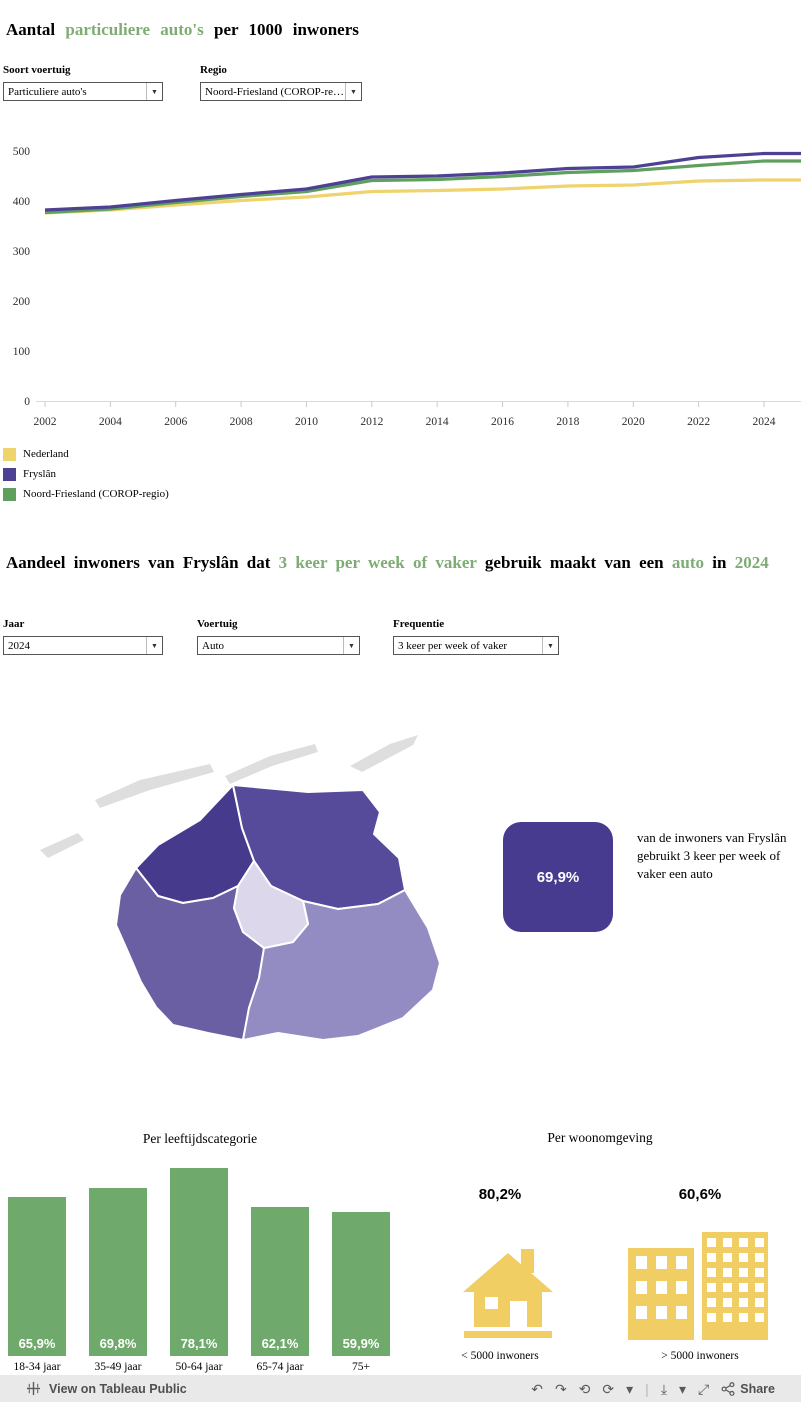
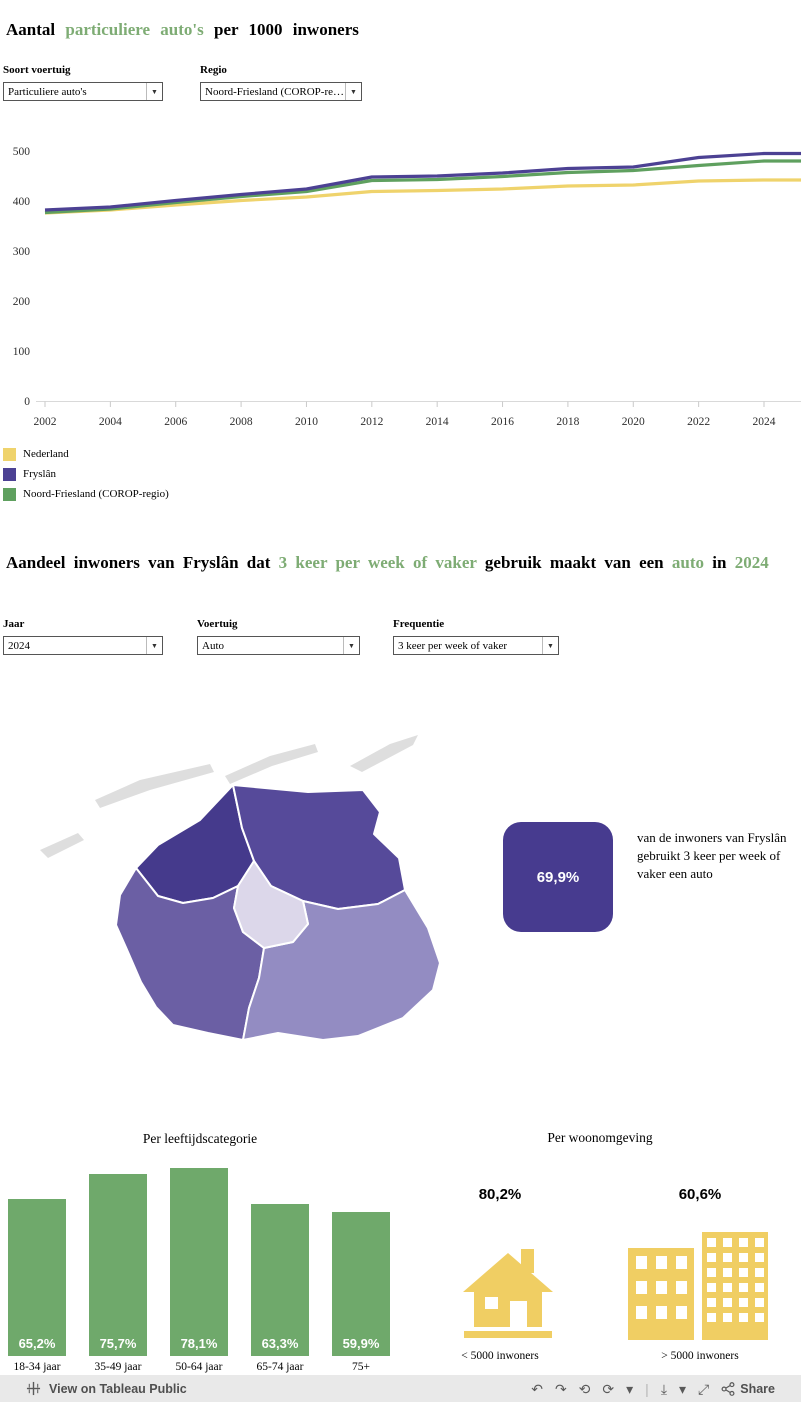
Per leeftijdscategorie/18-34 jaar: 65,9% -> 65,2%
Per leeftijdscategorie/35-49 jaar: 69,8% -> 75,7%
Per leeftijdscategorie/65-74 jaar: 62,1% -> 63,3%
